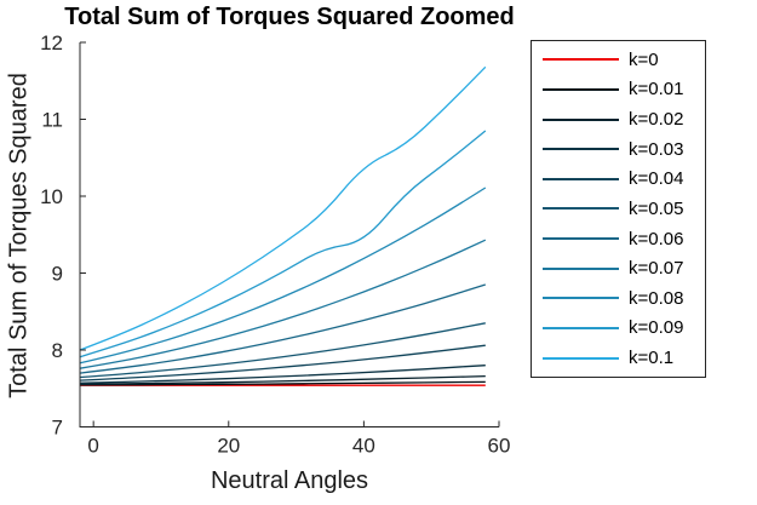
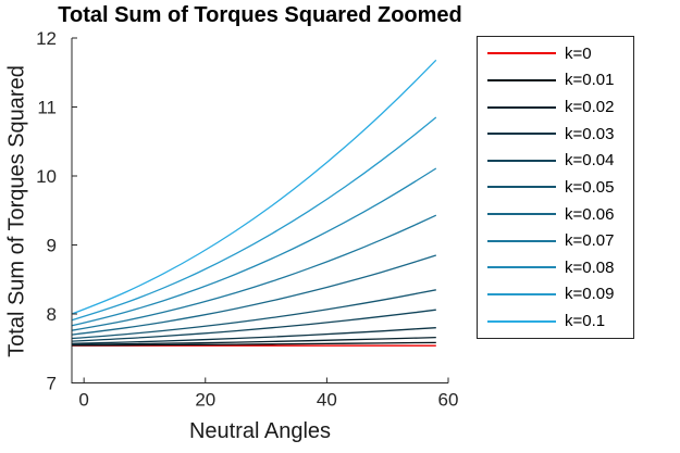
k=0.09/40: 9.4 -> 9.7
k=0.1/40: 10.4 -> 10.2
